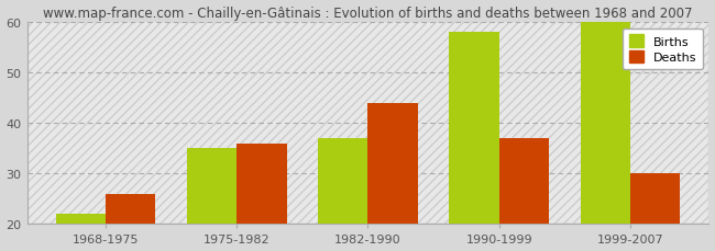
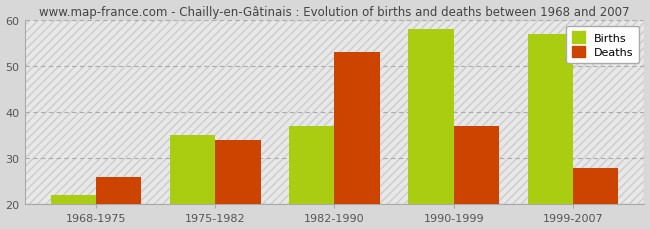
Deaths/1975-1982: 36 -> 34
Deaths/1982-1990: 44 -> 53
Births/1999-2007: 60 -> 57
Deaths/1999-2007: 30 -> 28
